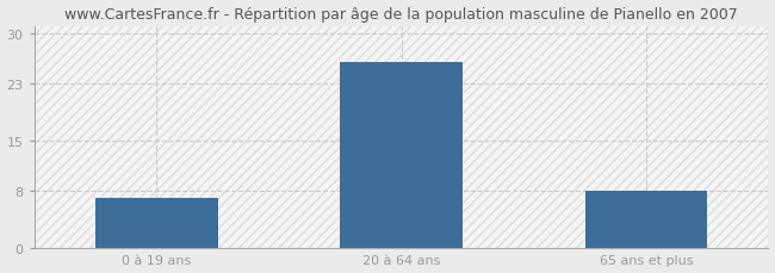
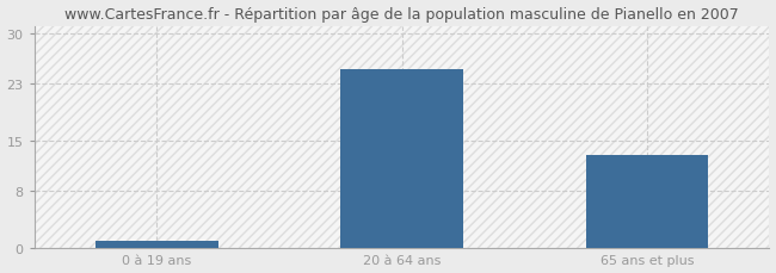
0 à 19 ans: 7 -> 1
20 à 64 ans: 26 -> 25
65 ans et plus: 8 -> 13
